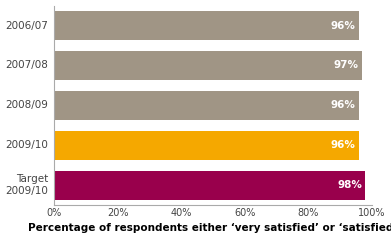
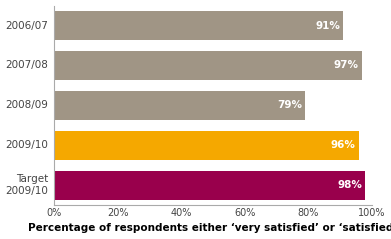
2006/07: 96% -> 91%
2008/09: 96% -> 79%
